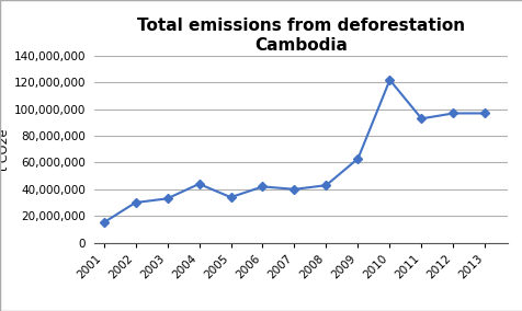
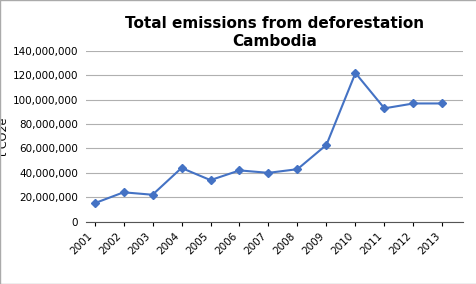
2002: 30,000,000 -> 24,000,000
2003: 33,000,000 -> 22,000,000
